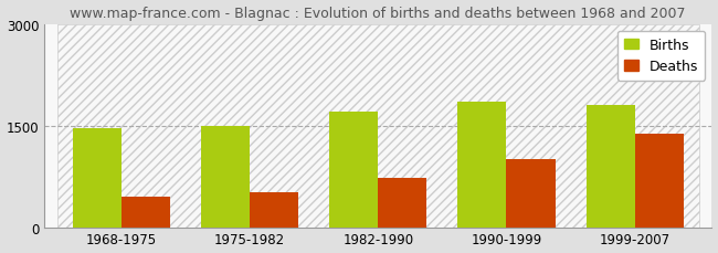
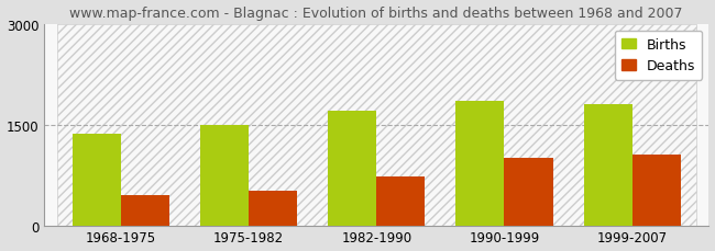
Births/1968-1975: 1460 -> 1360
Deaths/1999-2007: 1380 -> 1060
